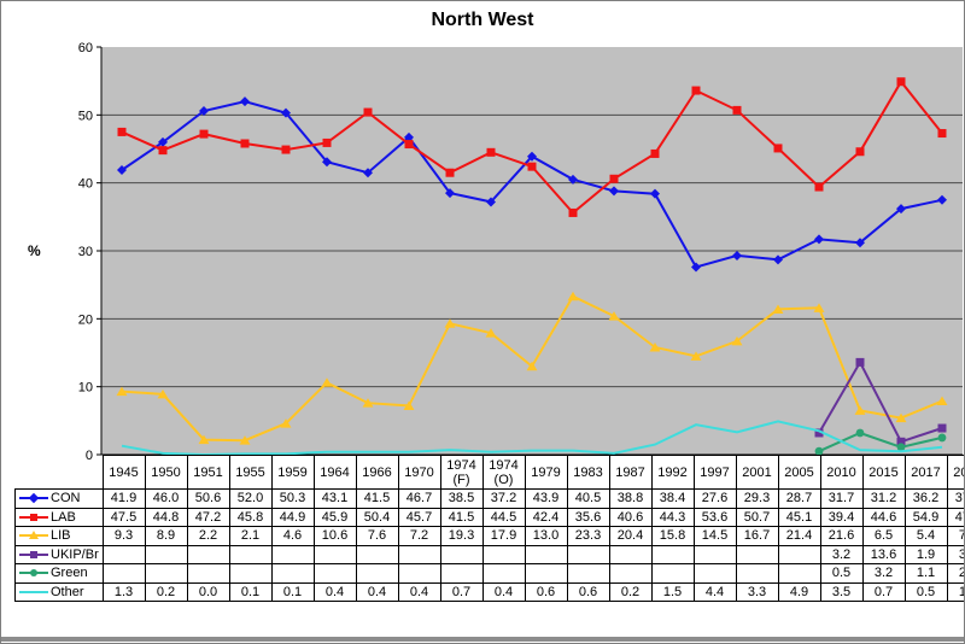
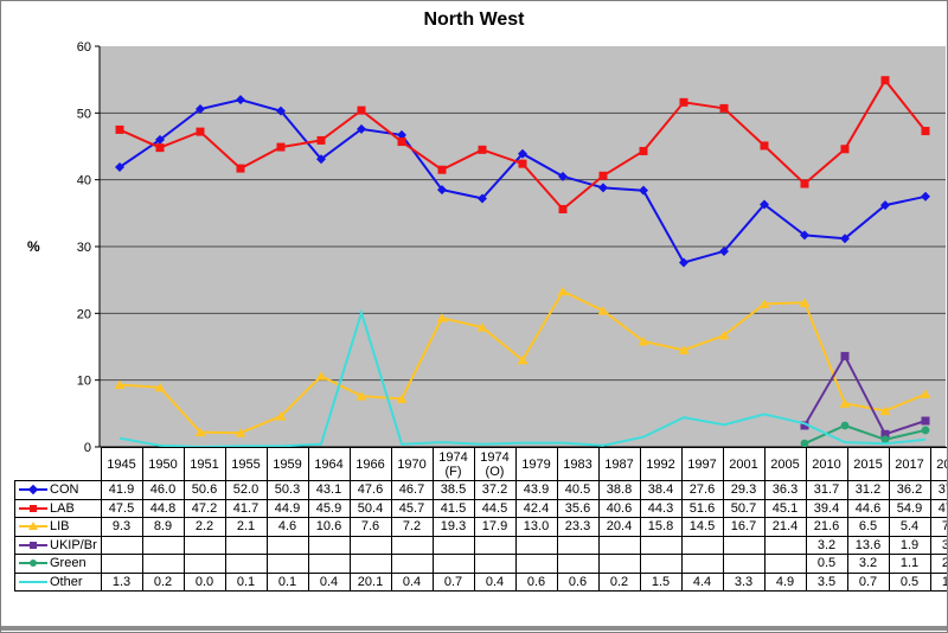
LAB/1955: 45.8 -> 41.7
CON/1966: 41.5 -> 47.6
Other/1966: 0.4 -> 20.1
LAB/1997: 53.6 -> 51.6
CON/2005: 28.7 -> 36.3
